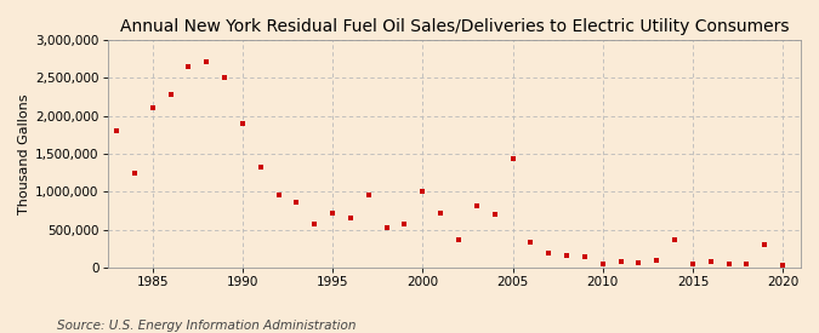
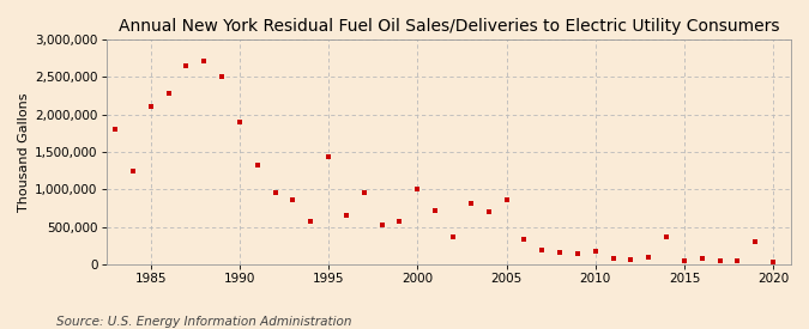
1995: 720,000 -> 1,440,000
2005: 1,430,000 -> 860,000
2010: 40,000 -> 180,000
